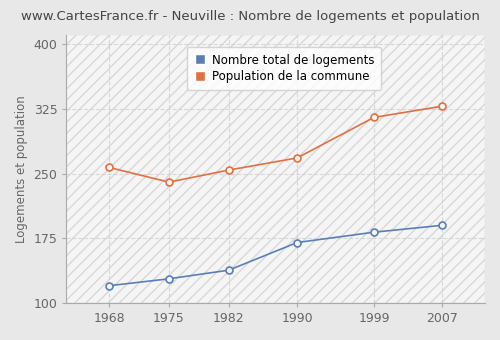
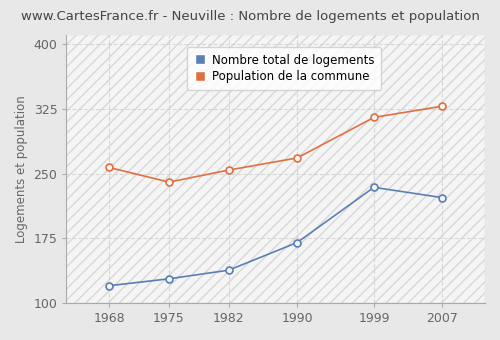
Nombre total de logements/1999: 182 -> 234
Nombre total de logements/2007: 190 -> 222
